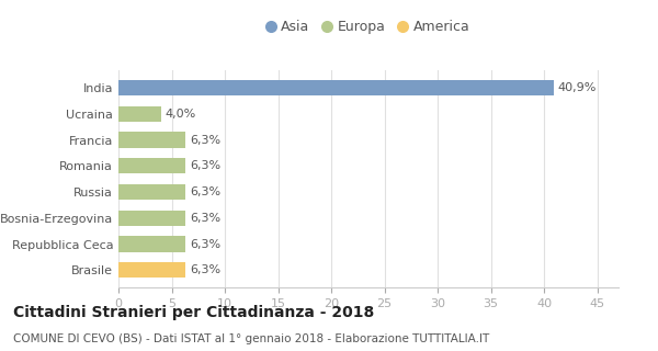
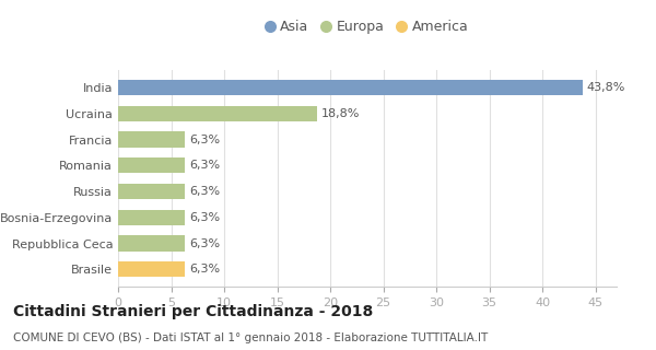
India: 40,9% -> 43,8%
Ucraina: 4,0% -> 18,8%
